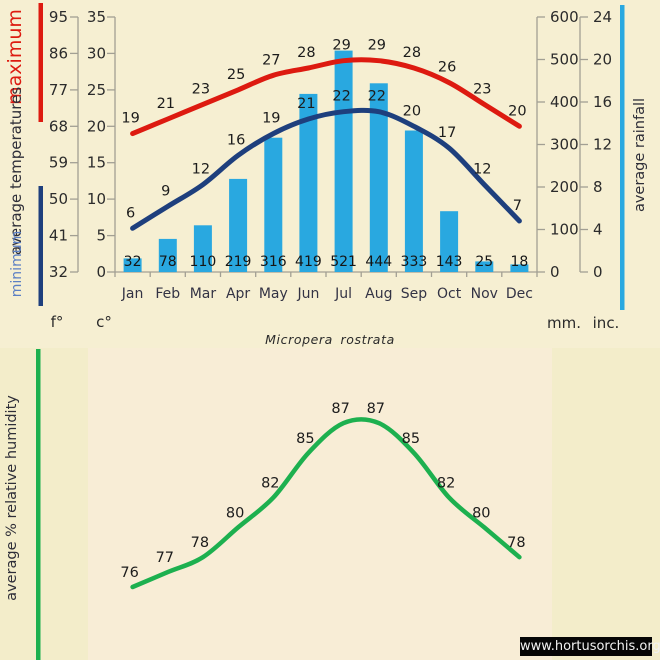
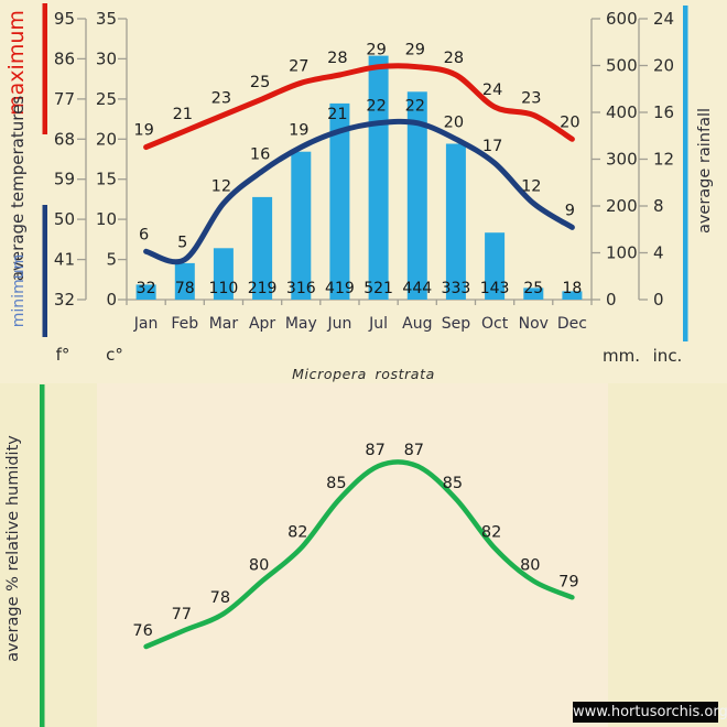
average temperatures/minimum/Feb: 9 -> 5
average temperatures/maximum/Oct: 26 -> 24
average temperatures/minimum/Dec: 7 -> 9
average % relative humidity/Dec: 78 -> 79
